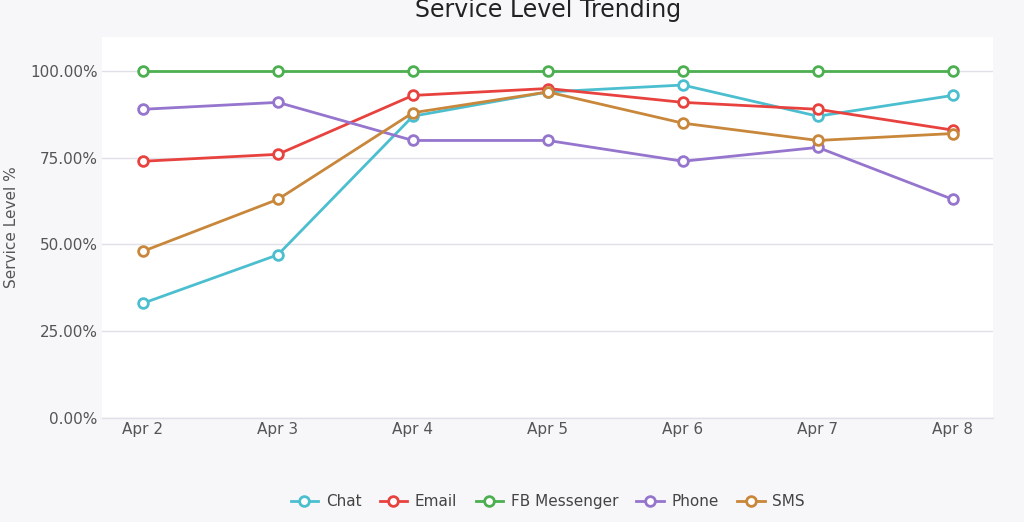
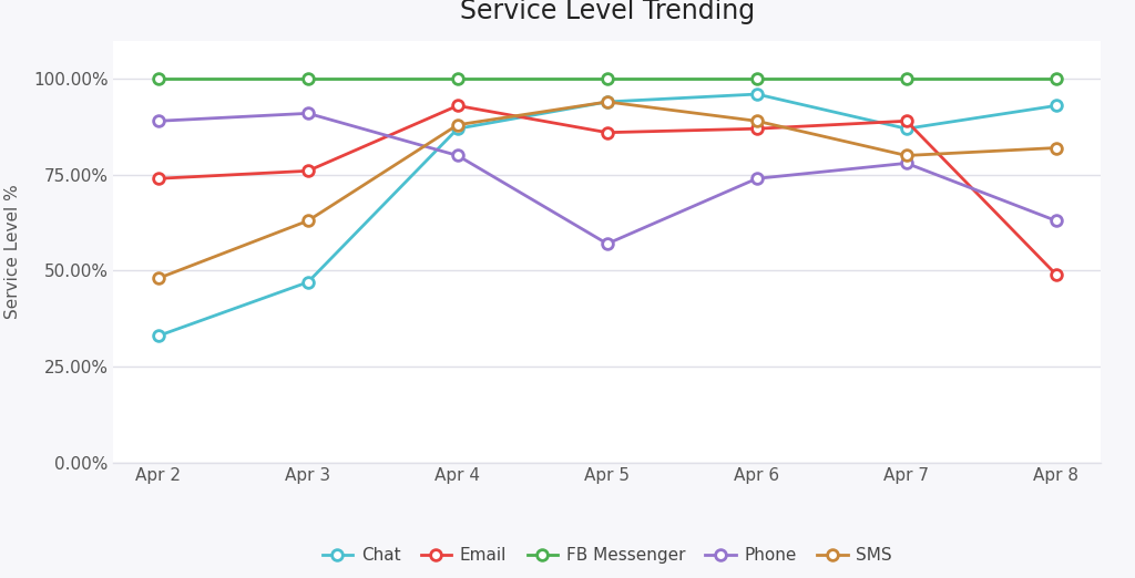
Email/Apr 5: 95% -> 86%
Phone/Apr 5: 80% -> 57%
Email/Apr 6: 91% -> 87%
SMS/Apr 6: 85% -> 89%
Email/Apr 8: 83% -> 49%
